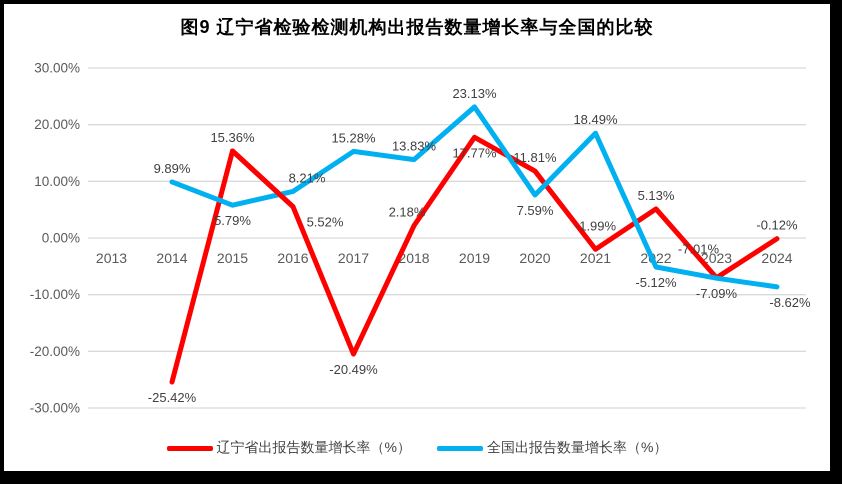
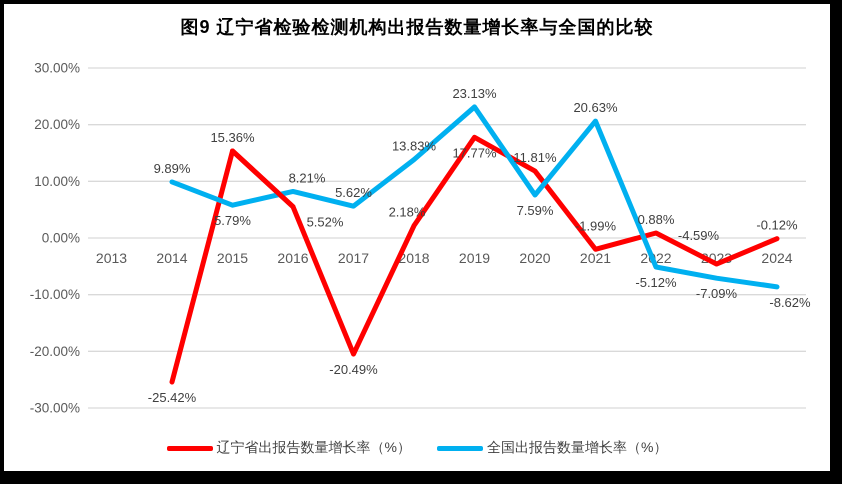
全国出报告数量增长率（%）/2017: 15.28% -> 5.62%
全国出报告数量增长率（%）/2021: 18.49% -> 20.63%
辽宁省出报告数量增长率（%）/2022: 5.13% -> 0.88%
辽宁省出报告数量增长率（%）/2023: -7.01% -> -4.59%
